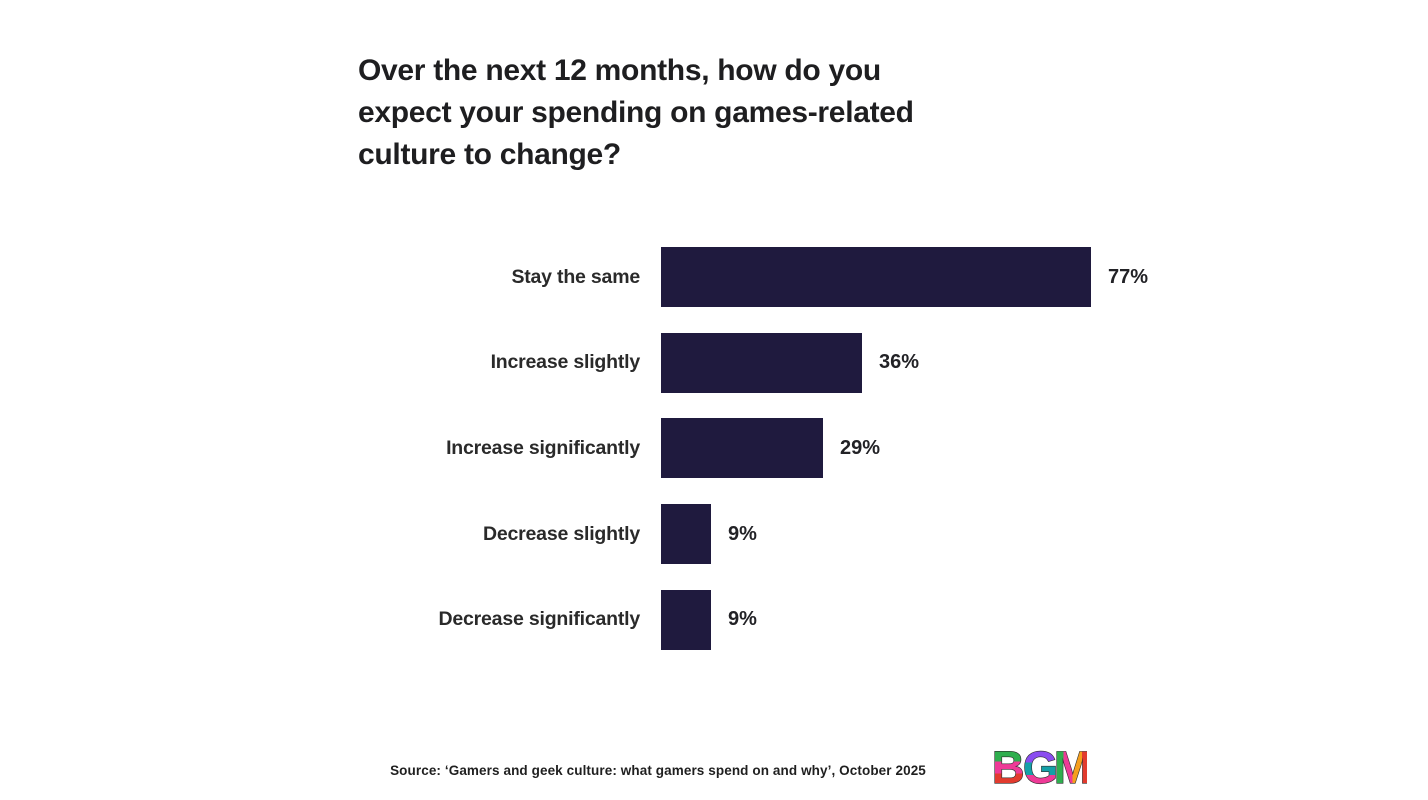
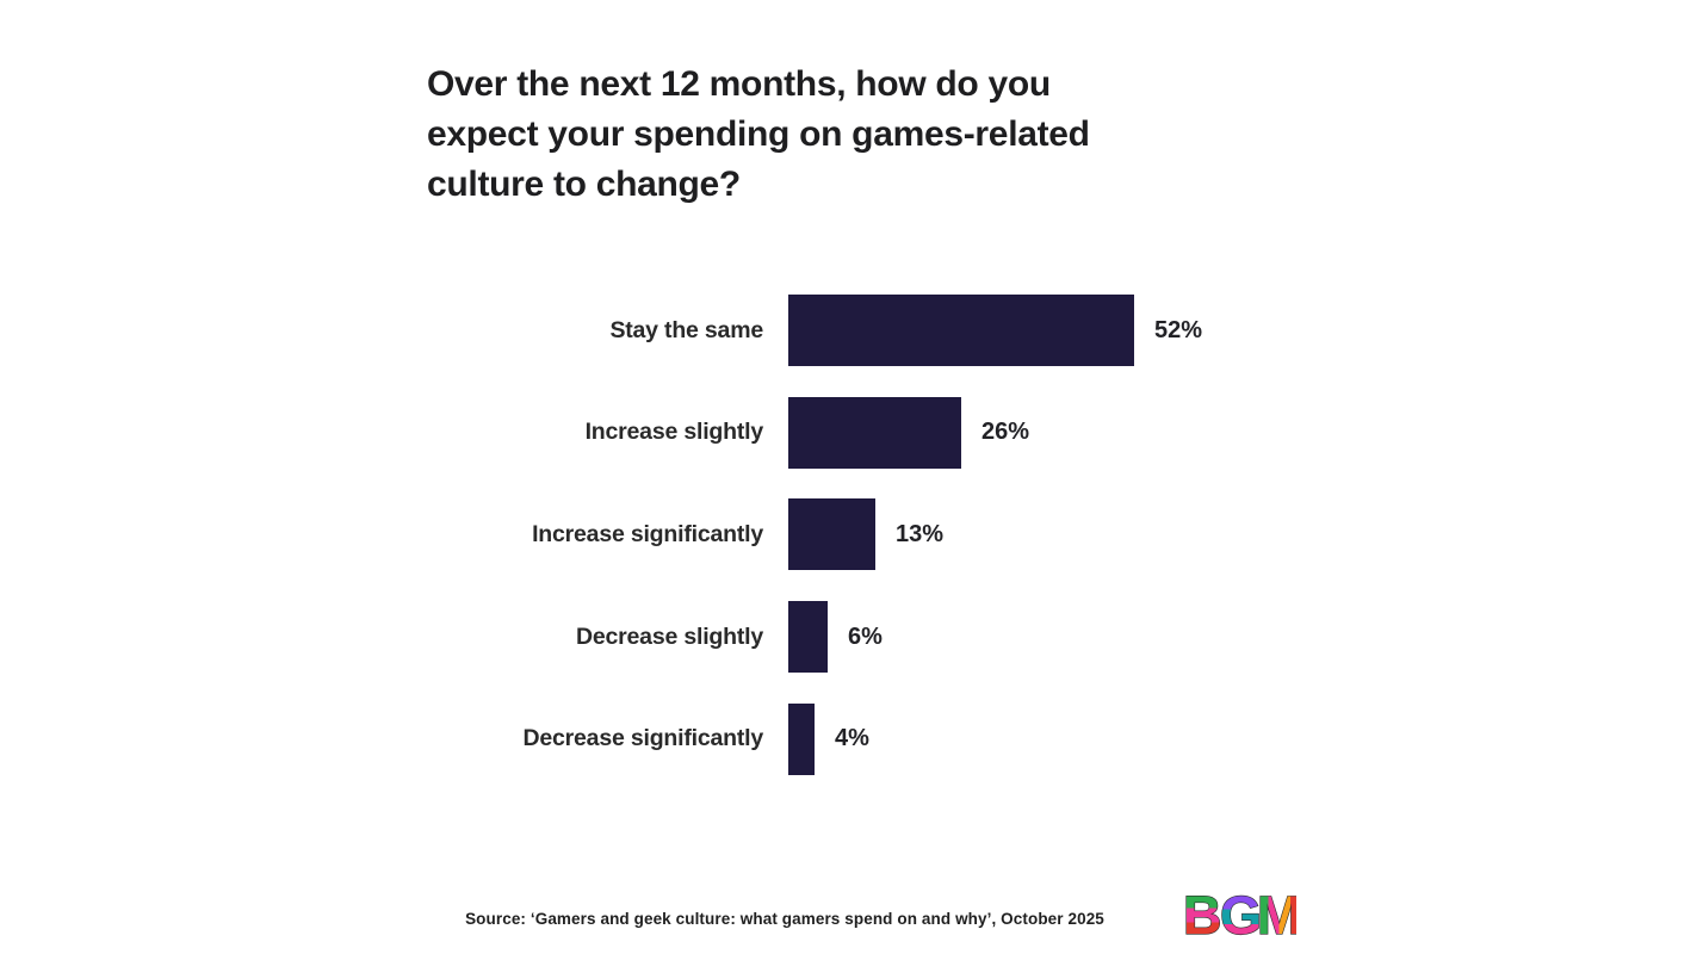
Stay the same: 77% -> 52%
Increase slightly: 36% -> 26%
Increase significantly: 29% -> 13%
Decrease slightly: 9% -> 6%
Decrease significantly: 9% -> 4%
